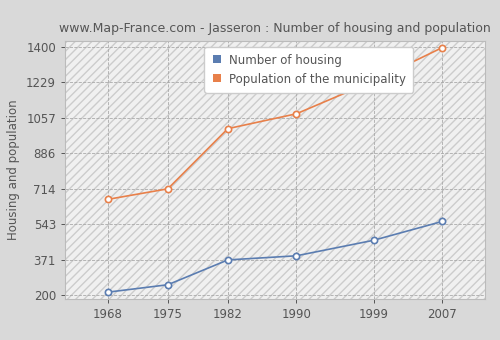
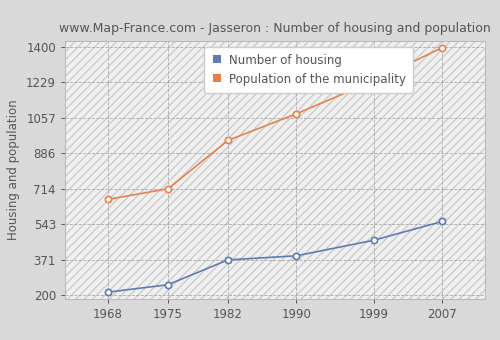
Population of the municipality/1982: 1005 -> 948
